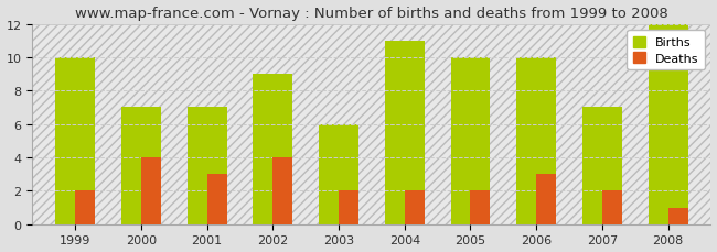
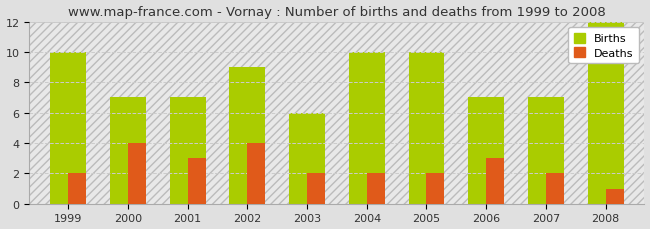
Births/2004: 11 -> 10
Births/2006: 10 -> 7
